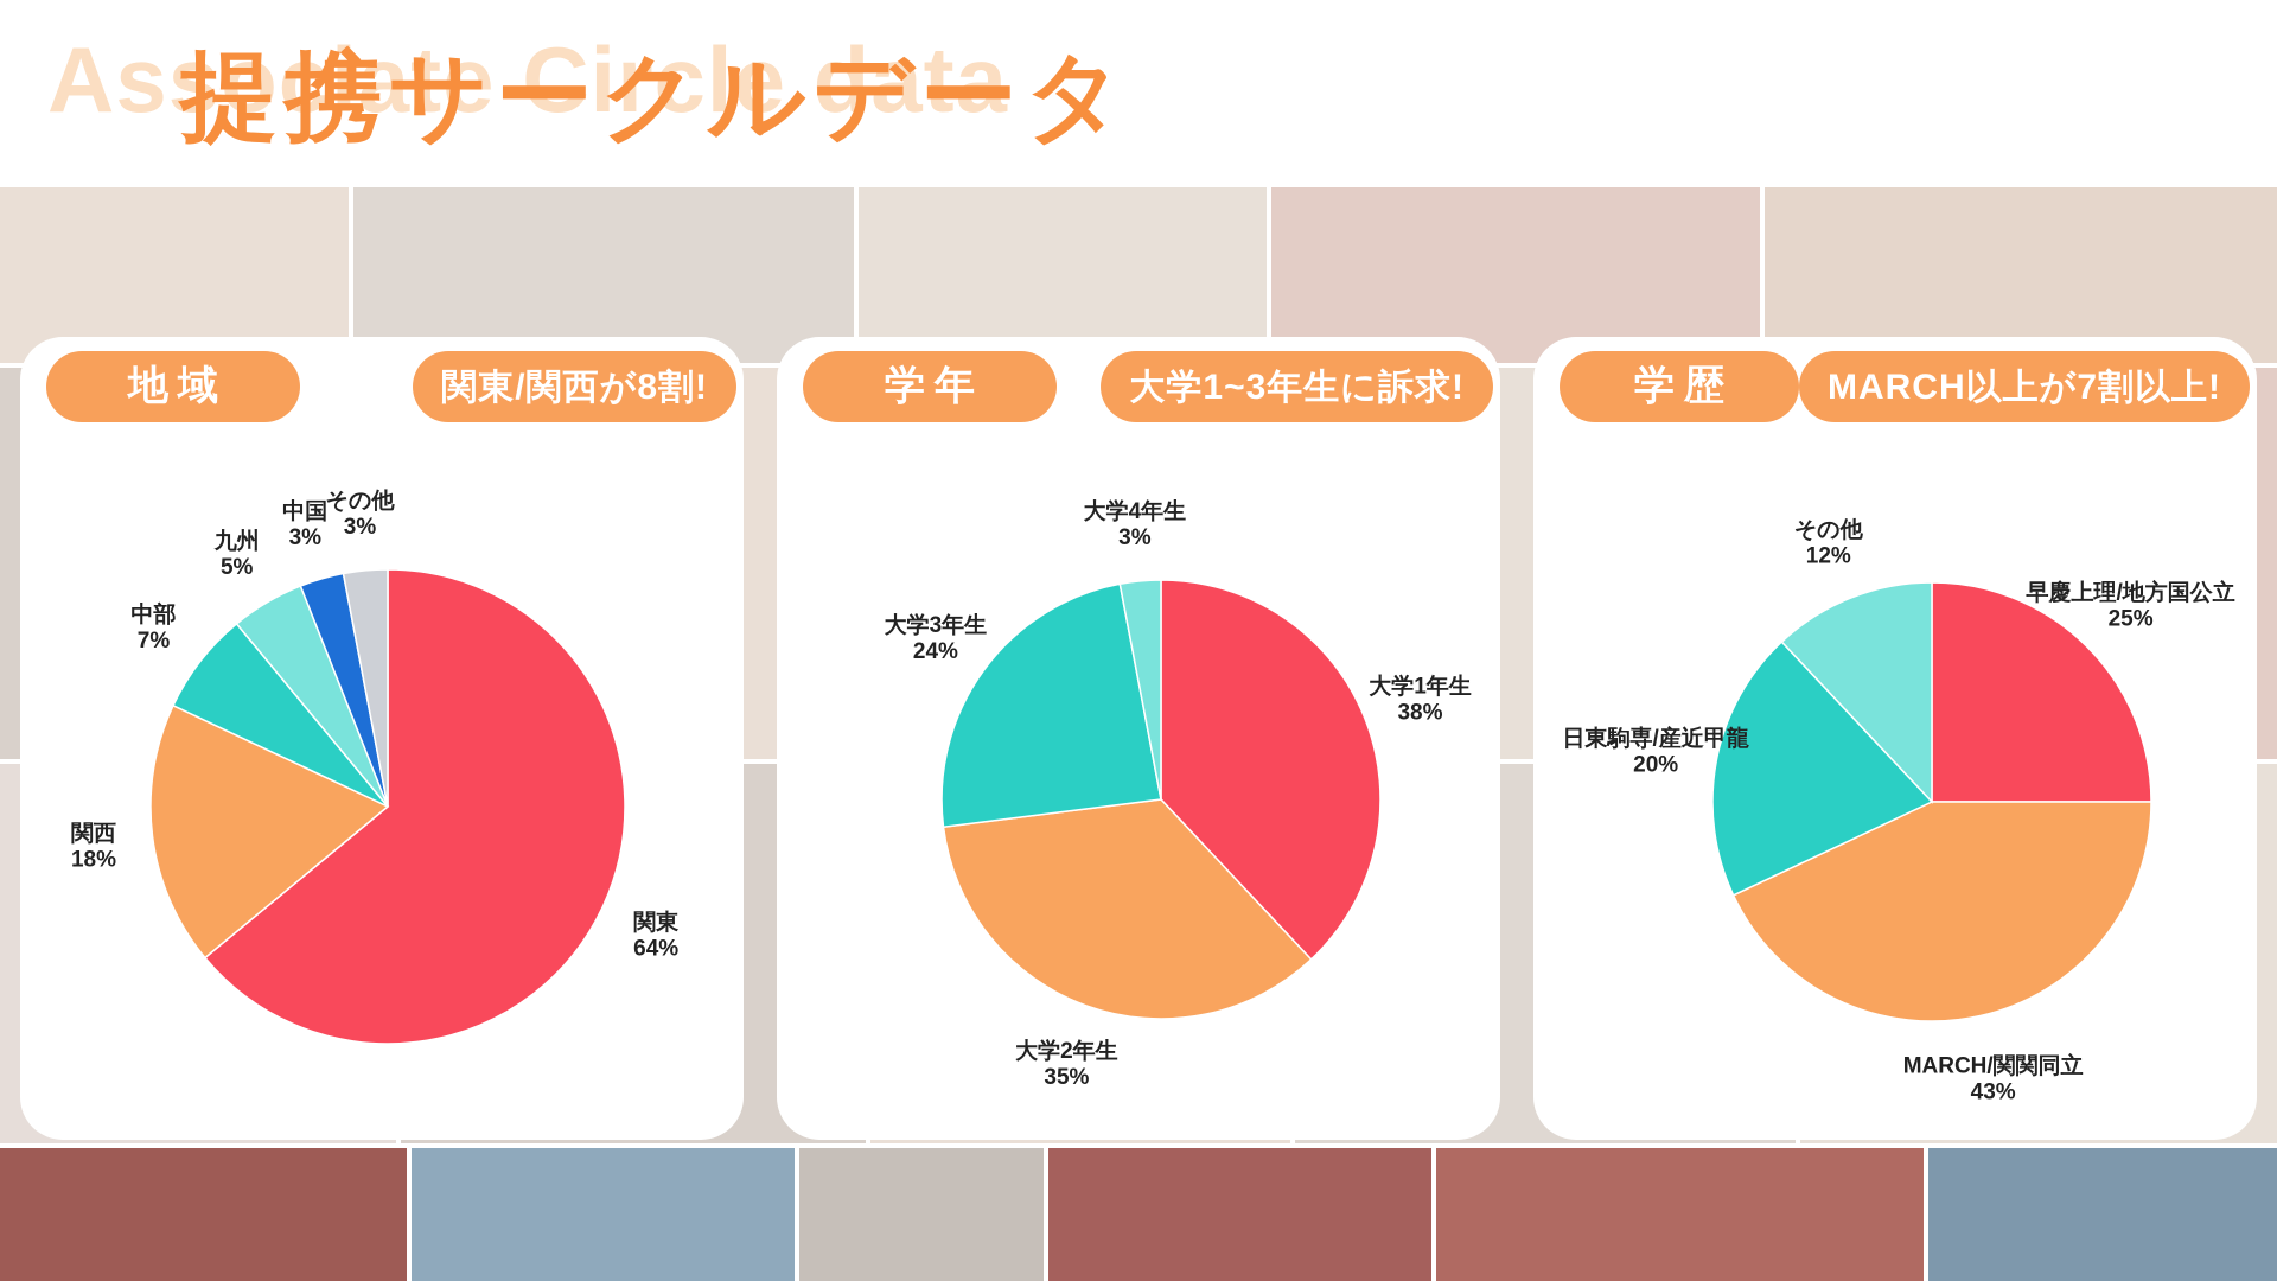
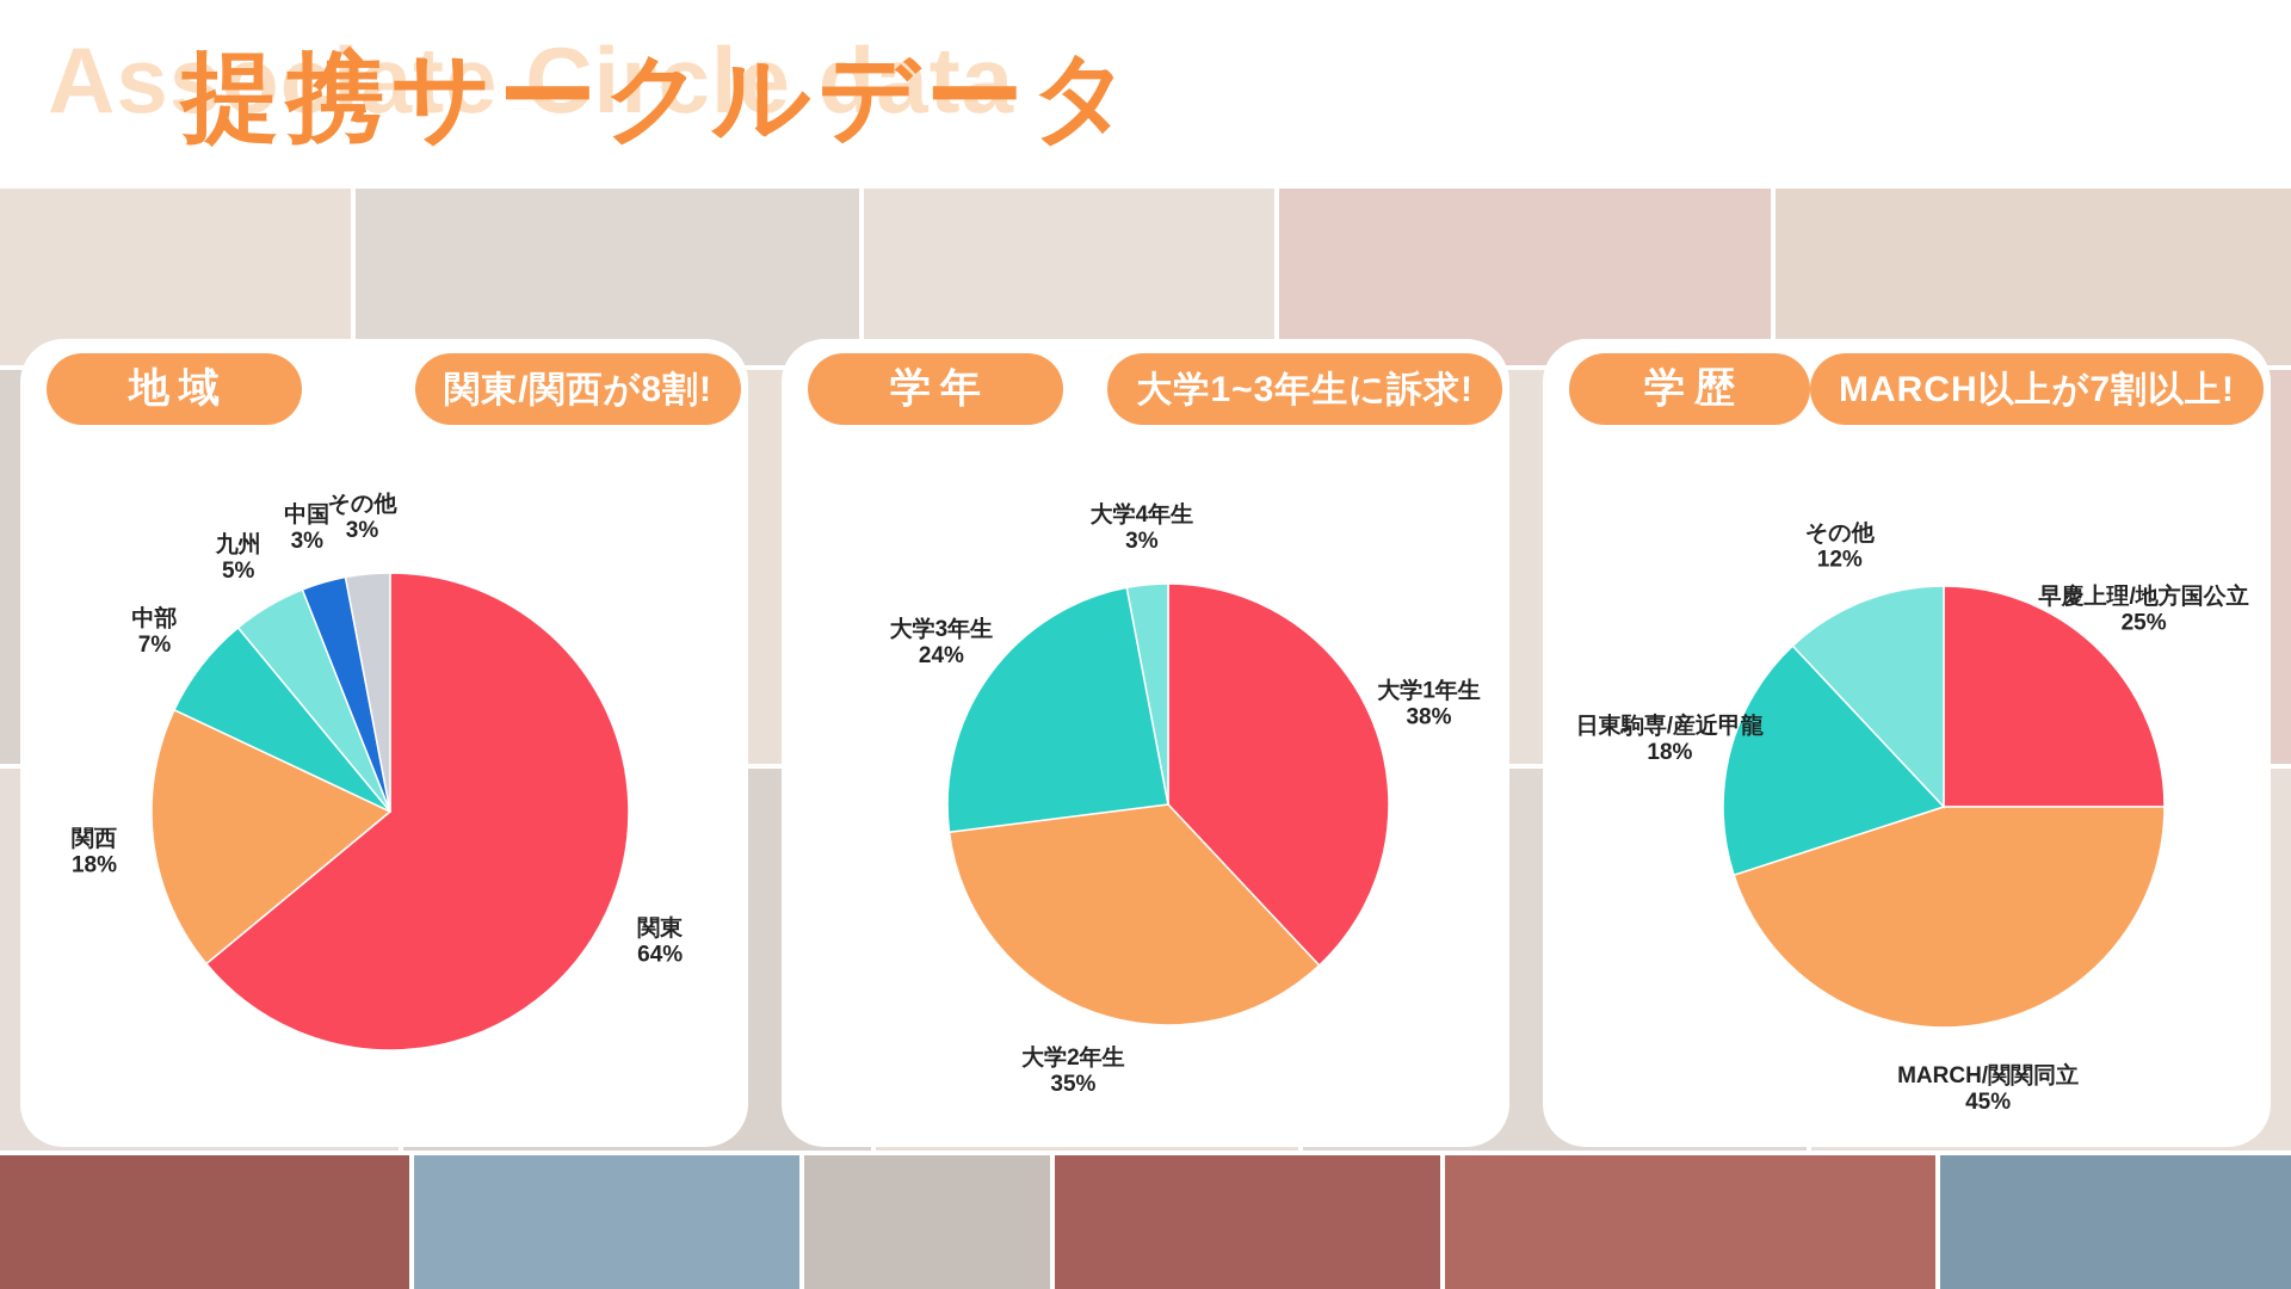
学歴/MARCH/関関同立: 43% -> 45%
学歴/日東駒専/産近甲龍: 20% -> 18%
